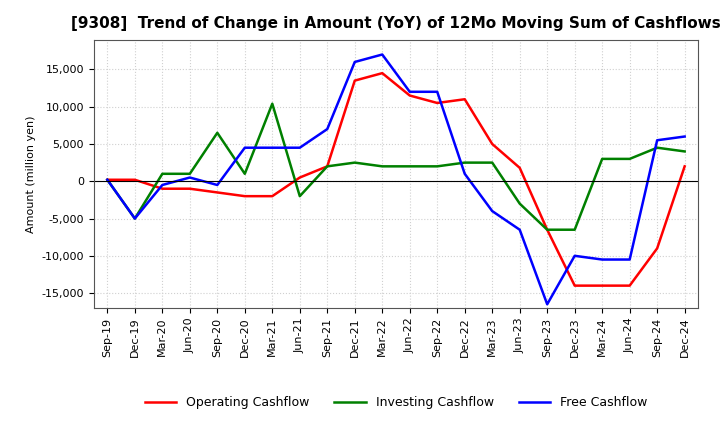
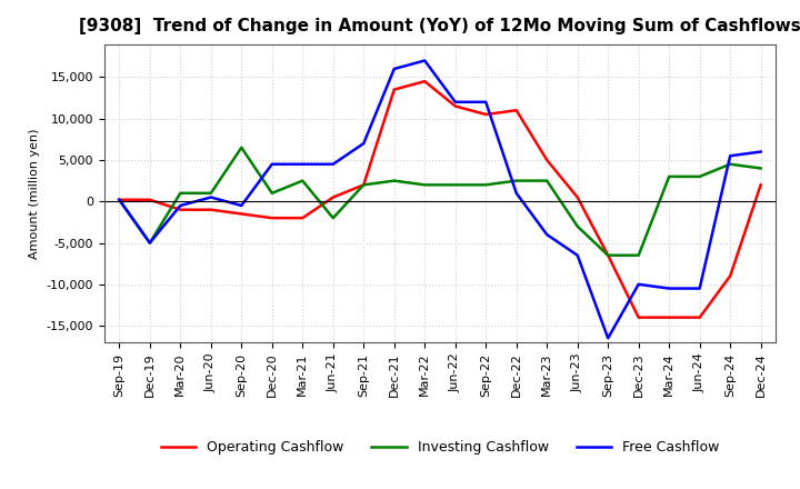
Investing Cashflow/Mar-21: 10,400 -> 2,500
Operating Cashflow/Jun-23: 1,800 -> 500
